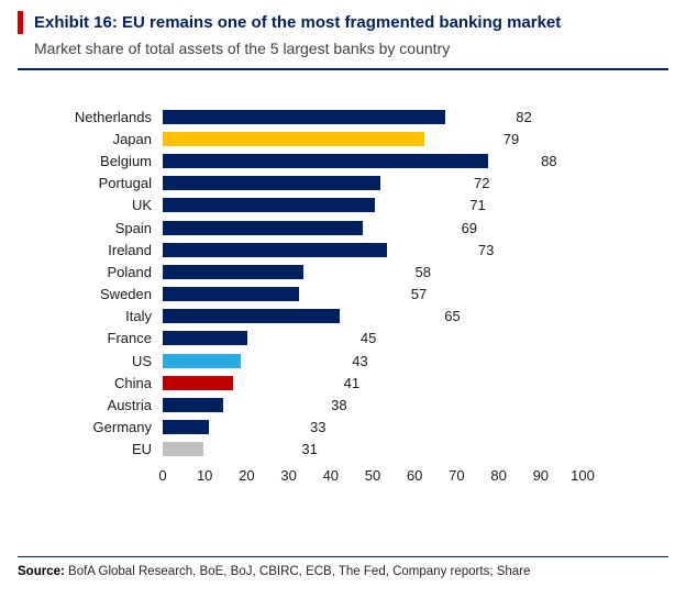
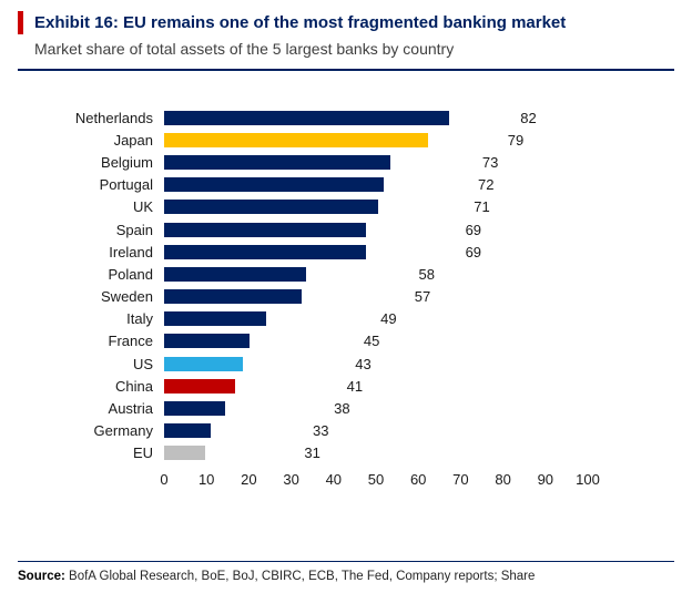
Belgium: 88 -> 73
Ireland: 73 -> 69
Italy: 65 -> 49
